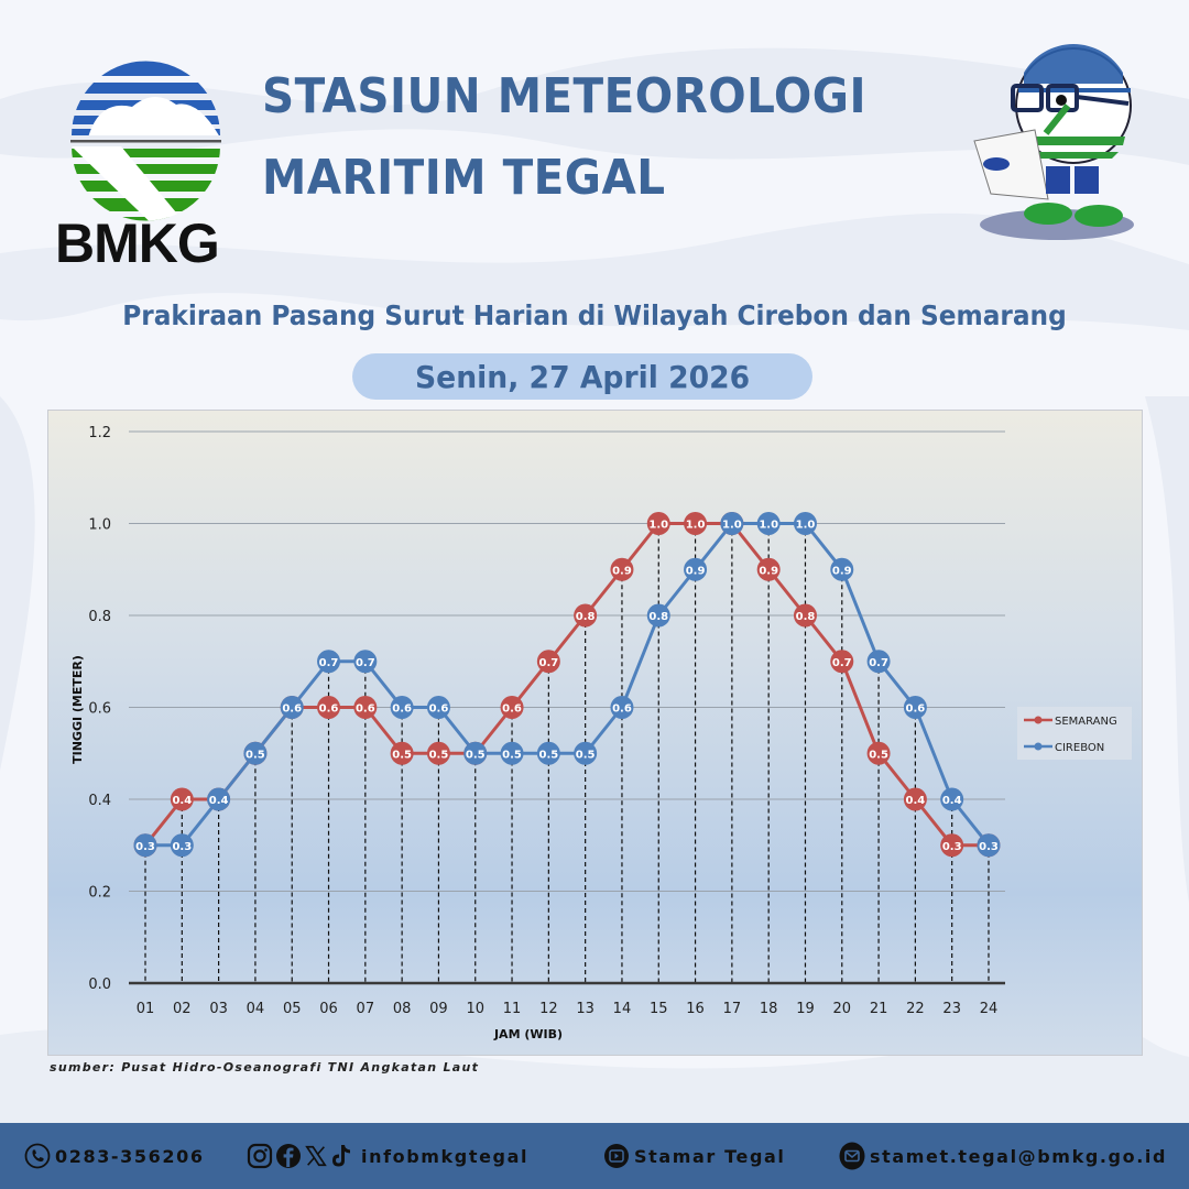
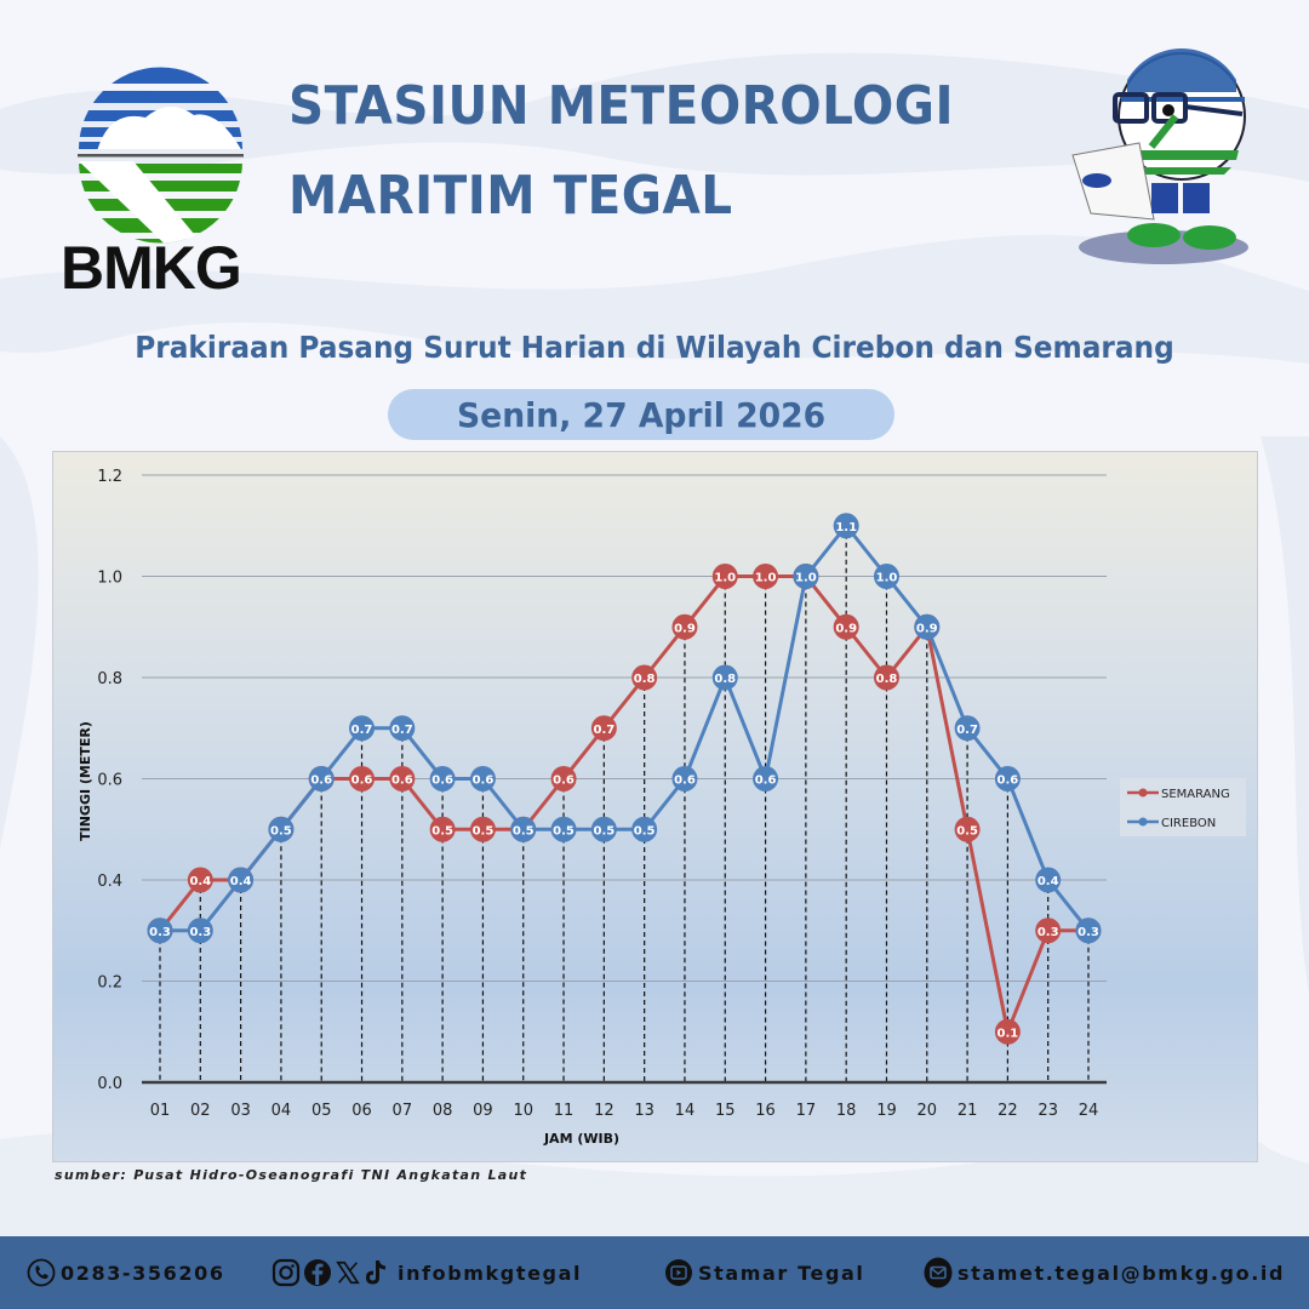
CIREBON/16: 0.9 -> 0.6
CIREBON/18: 1.0 -> 1.1
SEMARANG/20: 0.7 -> 0.9
SEMARANG/22: 0.4 -> 0.1
